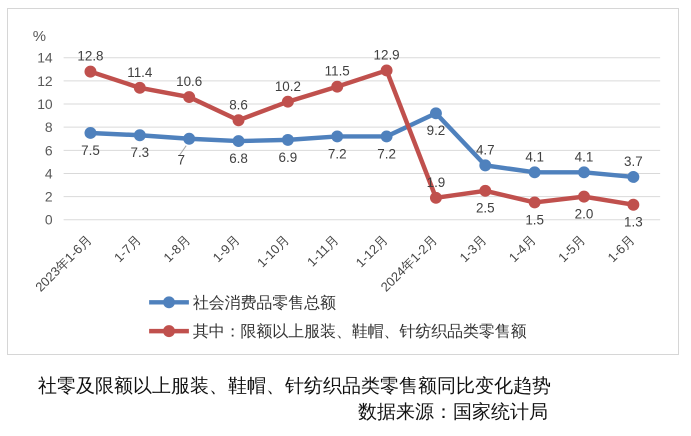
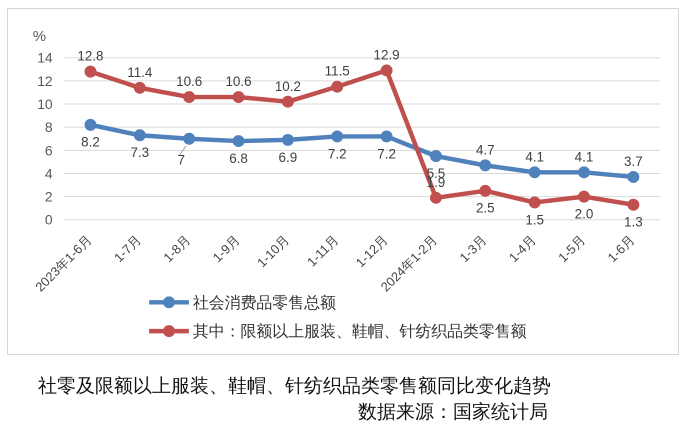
社会消费品零售总额/2023年1-6月: 7.5 -> 8.2
其中：限额以上服装、鞋帽、针纺织品类零售额/1-9月: 8.6 -> 10.6
社会消费品零售总额/2024年1-2月: 9.2 -> 5.5
